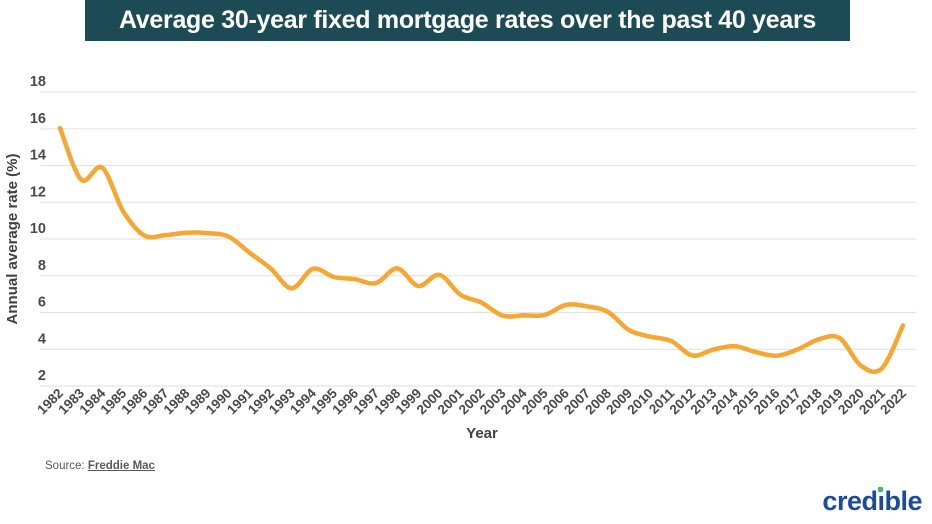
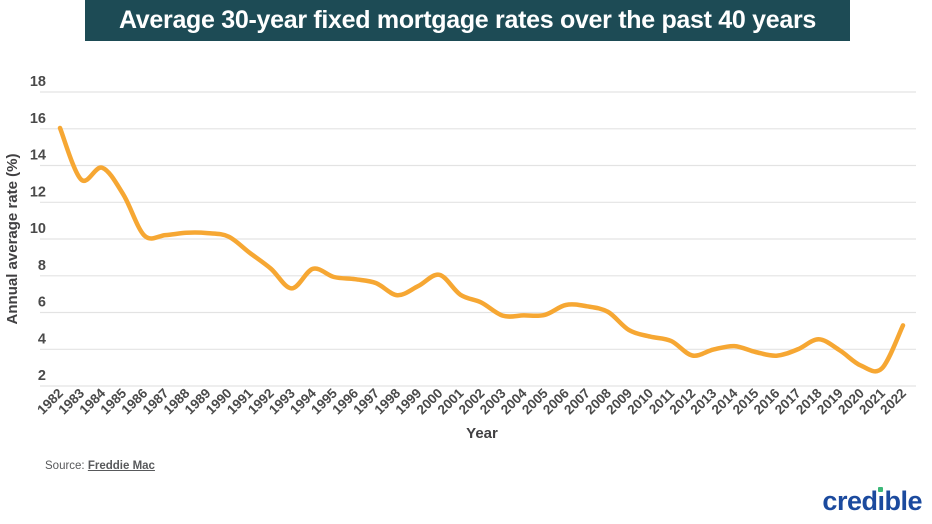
1985: 11.5 -> 12.4
1998: 8.4 -> 6.9
2019: 4.6 -> 3.9
